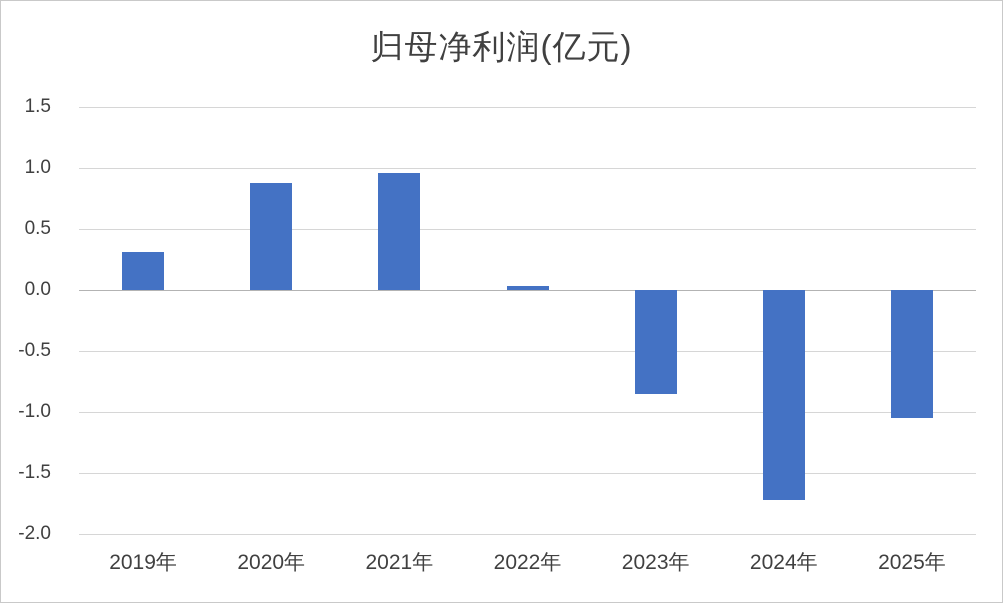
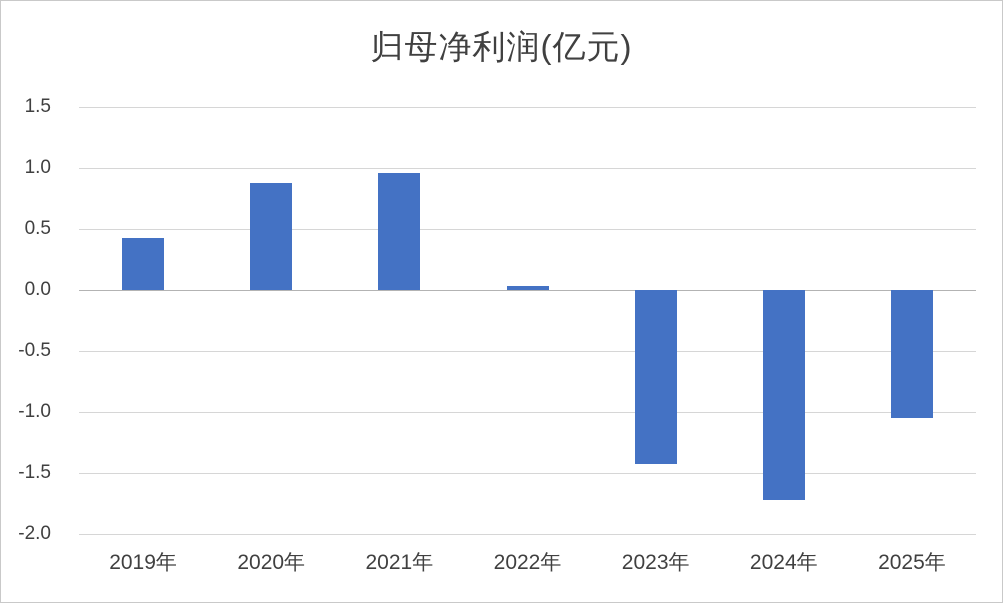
2019年: 0.31 -> 0.43
2023年: -0.85 -> -1.43
